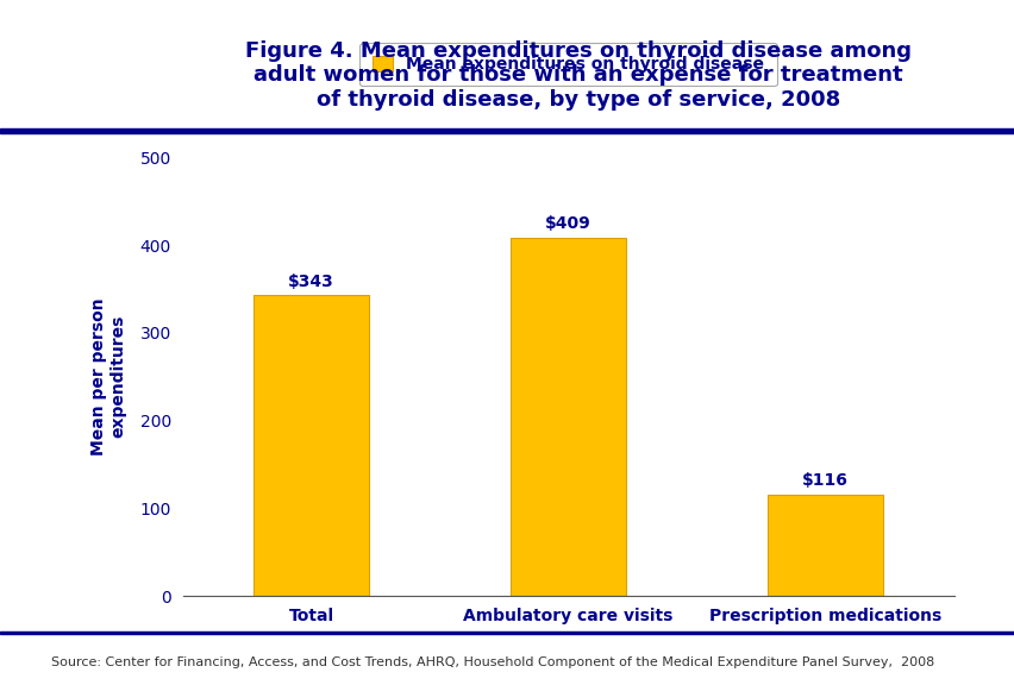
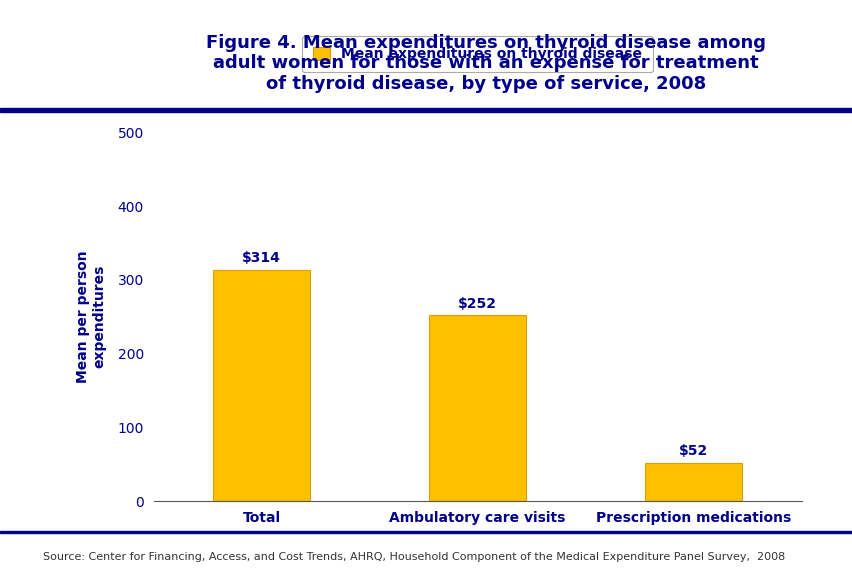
Total: $343 -> $314
Ambulatory care visits: $409 -> $252
Prescription medications: $116 -> $52
